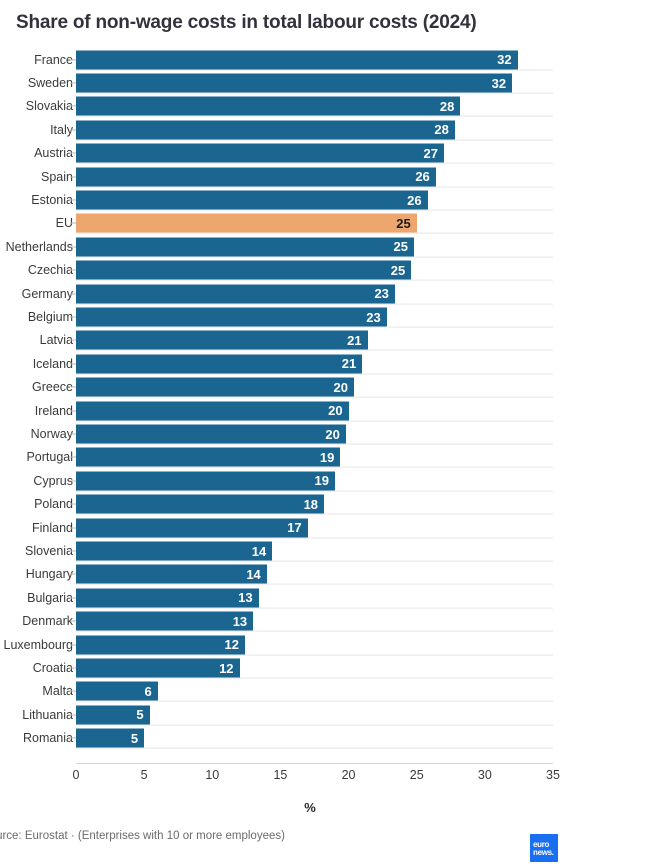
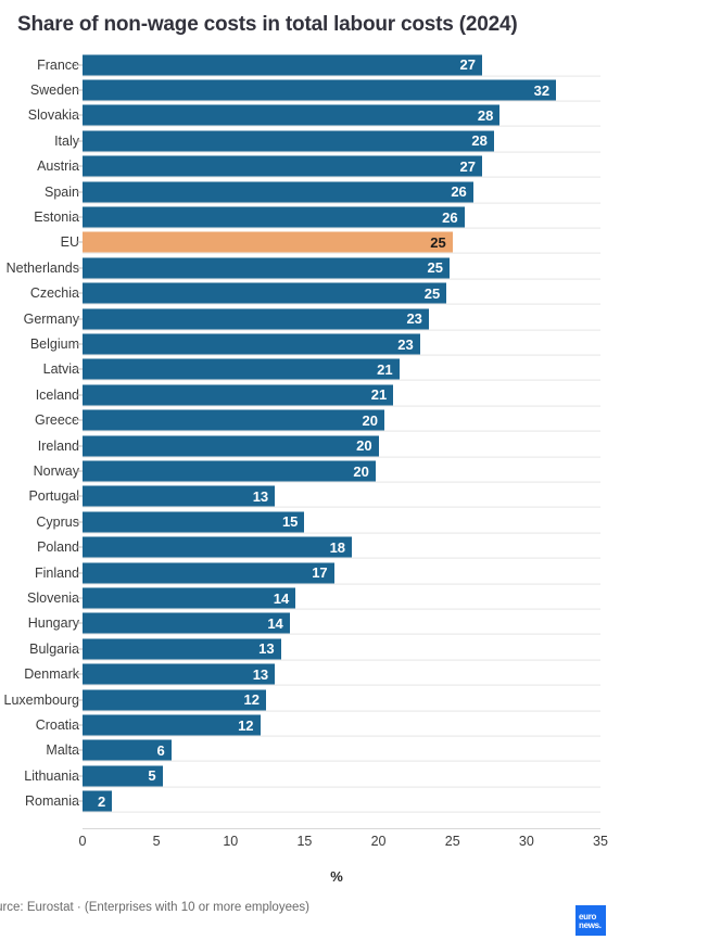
France: 32 -> 27
Portugal: 19 -> 13
Cyprus: 19 -> 15
Romania: 5 -> 2
